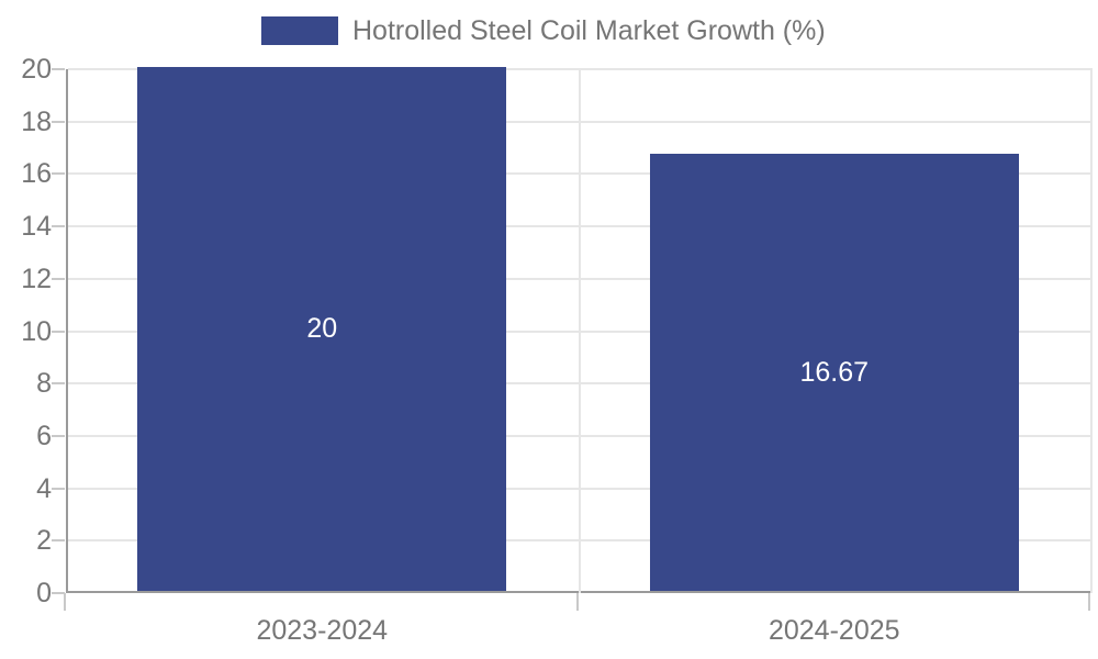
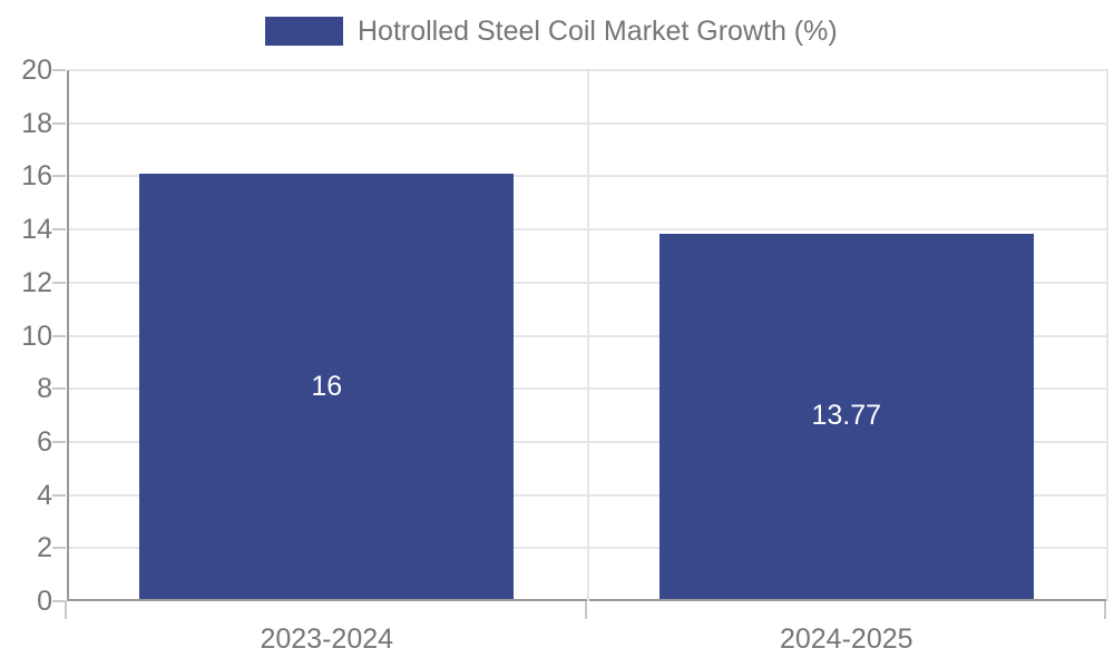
2023-2024: 20 -> 16
2024-2025: 16.67 -> 13.77
